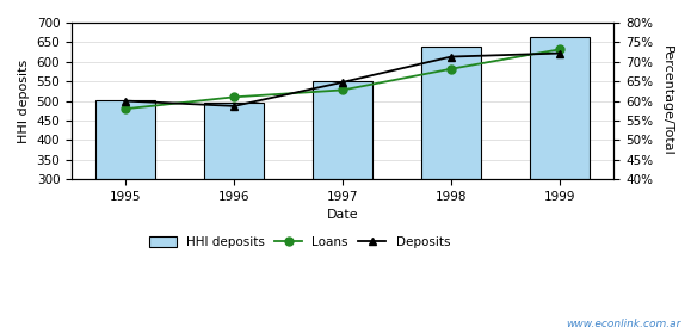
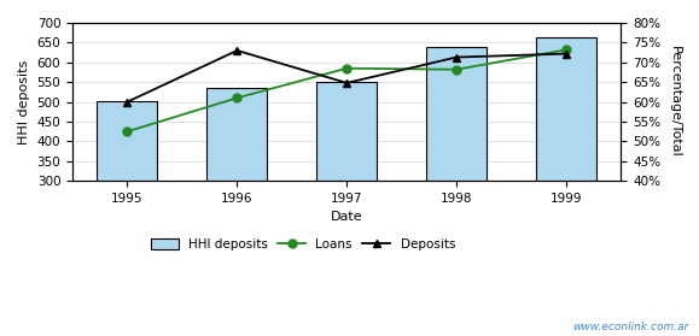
Loans/1995: 480 -> 425
HHI deposits/1996: 495 -> 535
Deposits/1996: 487 -> 630
Loans/1997: 528 -> 585
